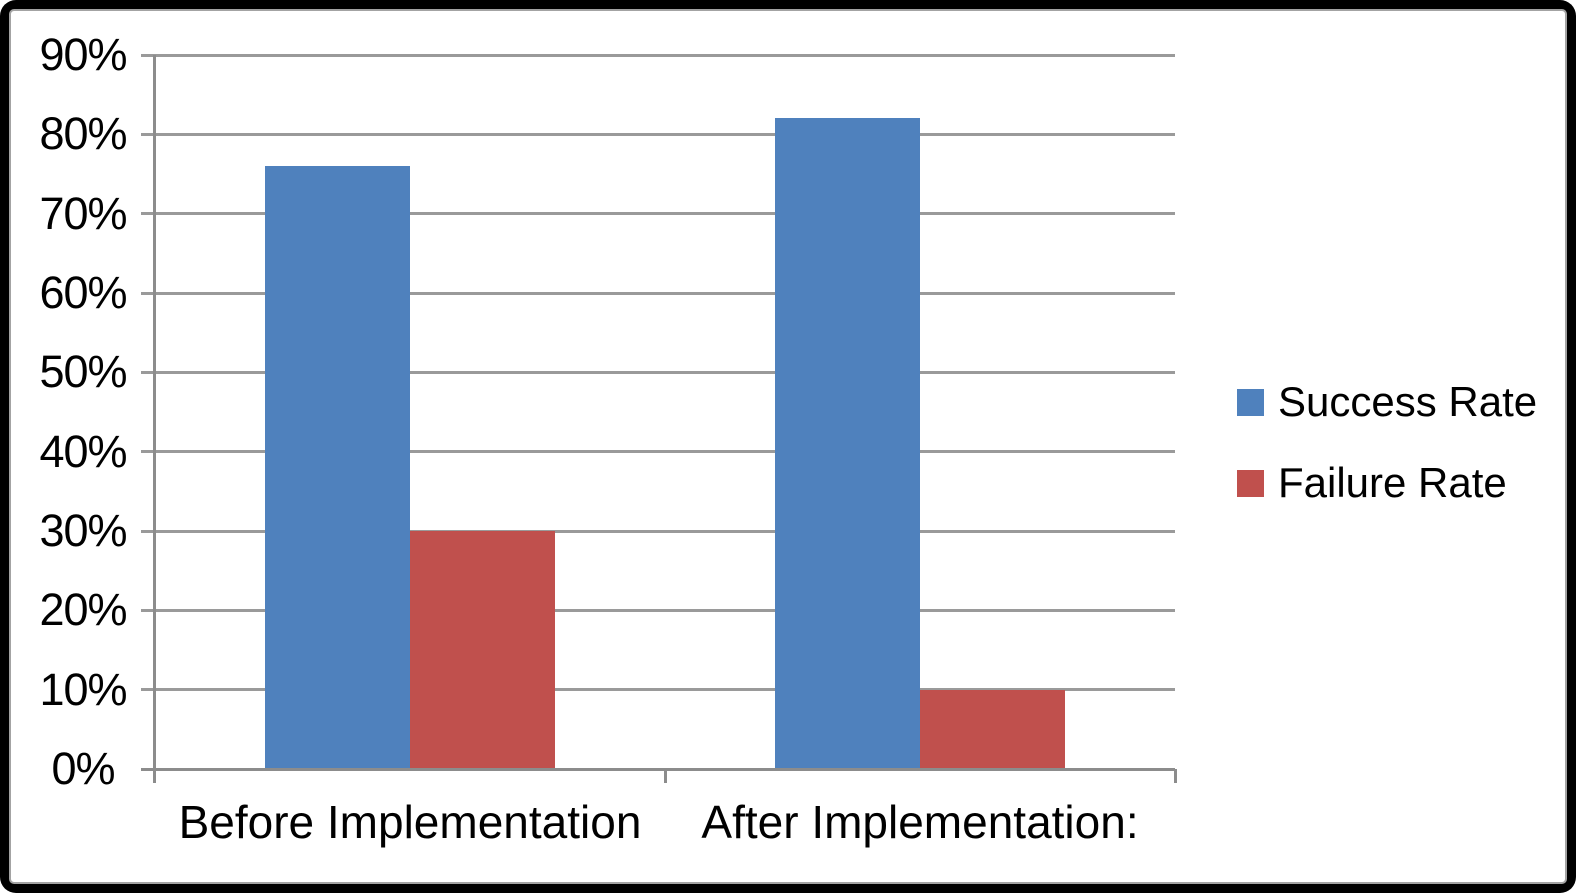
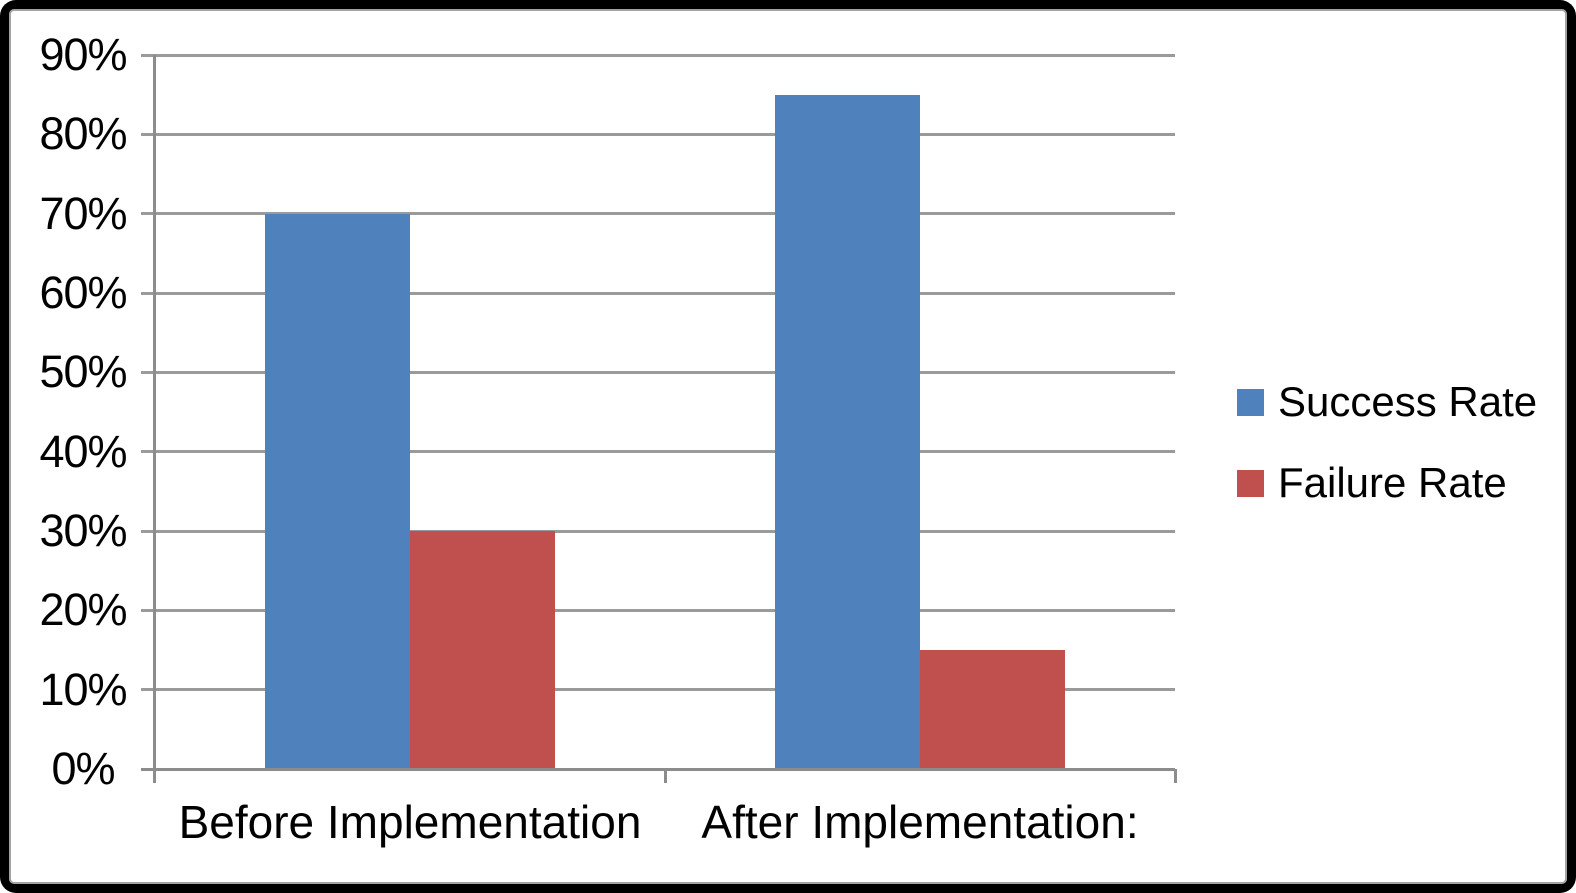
Success Rate/Before Implementation: 76% -> 70%
Success Rate/After Implementation:: 82% -> 85%
Failure Rate/After Implementation:: 10% -> 15%
